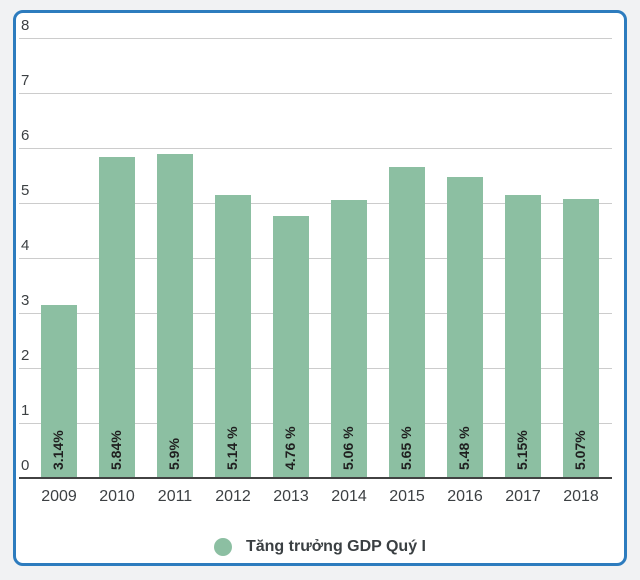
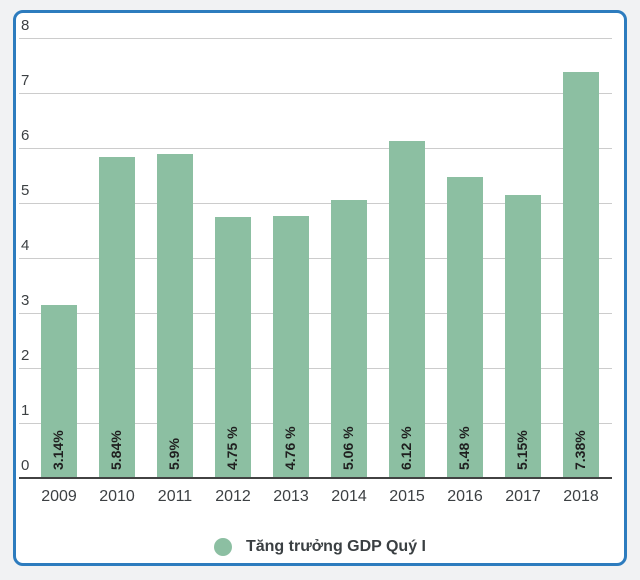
2012: 5.14 -> 4.75
2015: 5.65 -> 6.12
2018: 5.07% -> 7.38%
